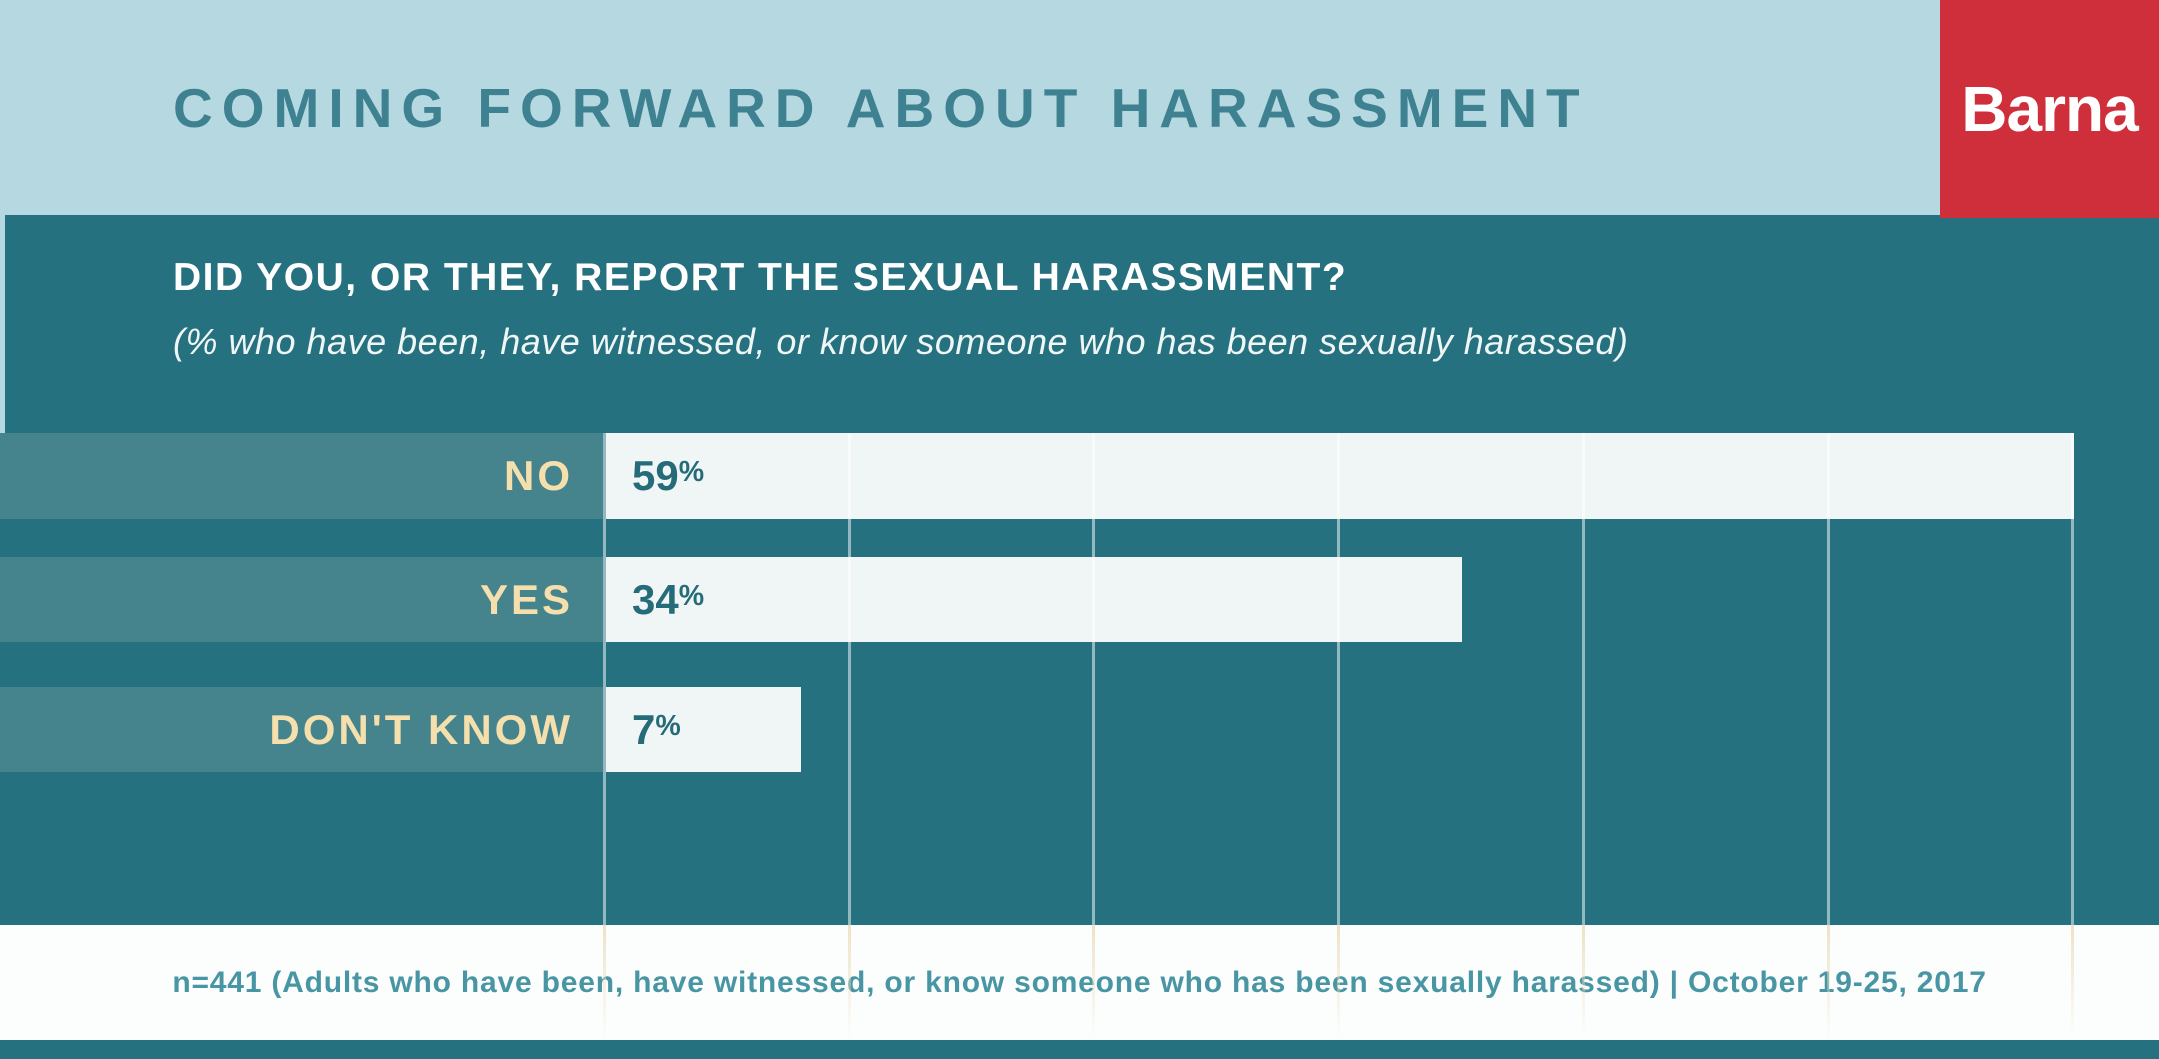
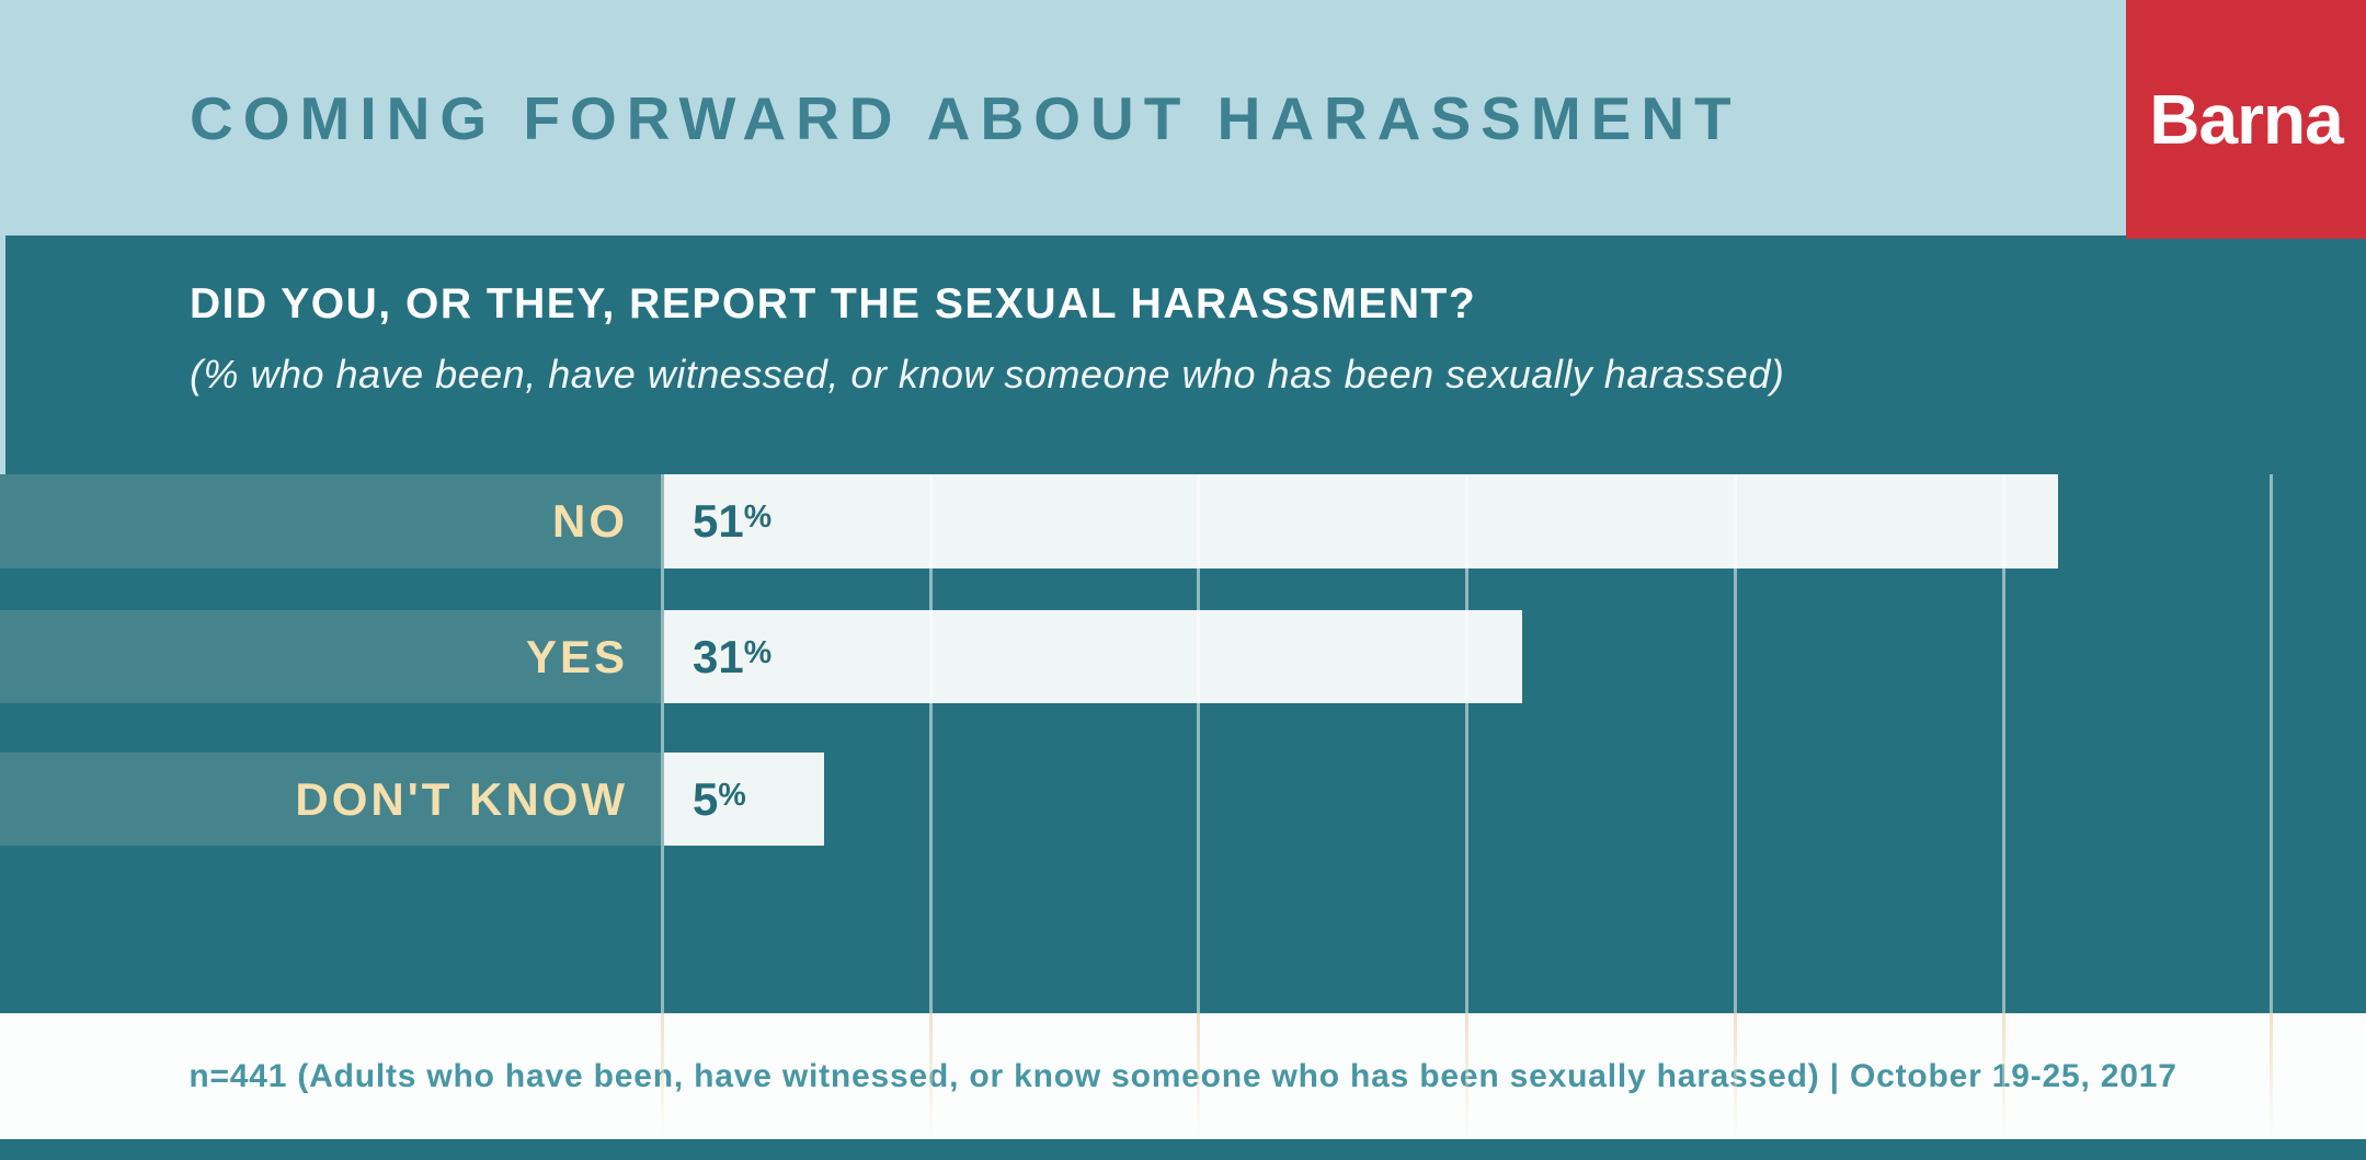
NO: 59 -> 51
YES: 34 -> 31
DON'T KNOW: 7 -> 5
